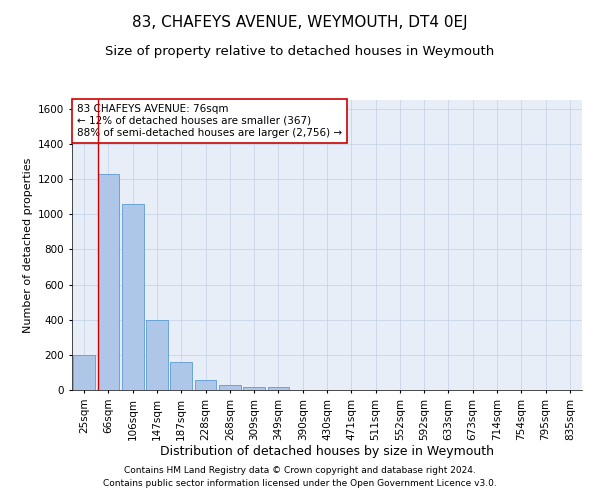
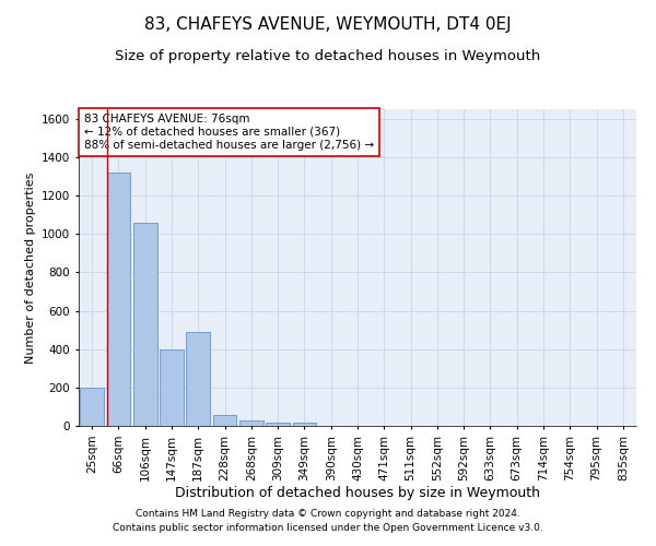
66sqm: 1230 -> 1320
187sqm: 160 -> 490
